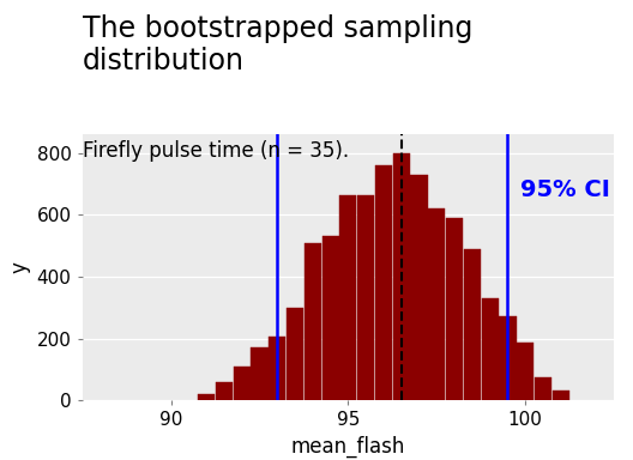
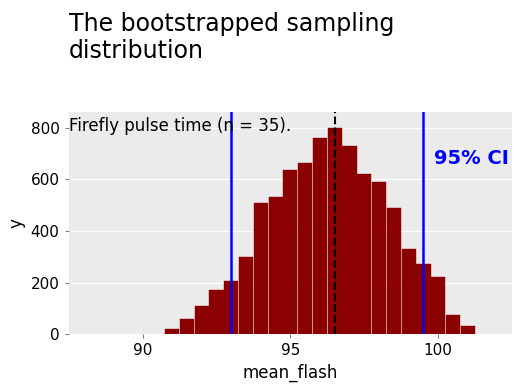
95: 665 -> 635
100: 185 -> 220
